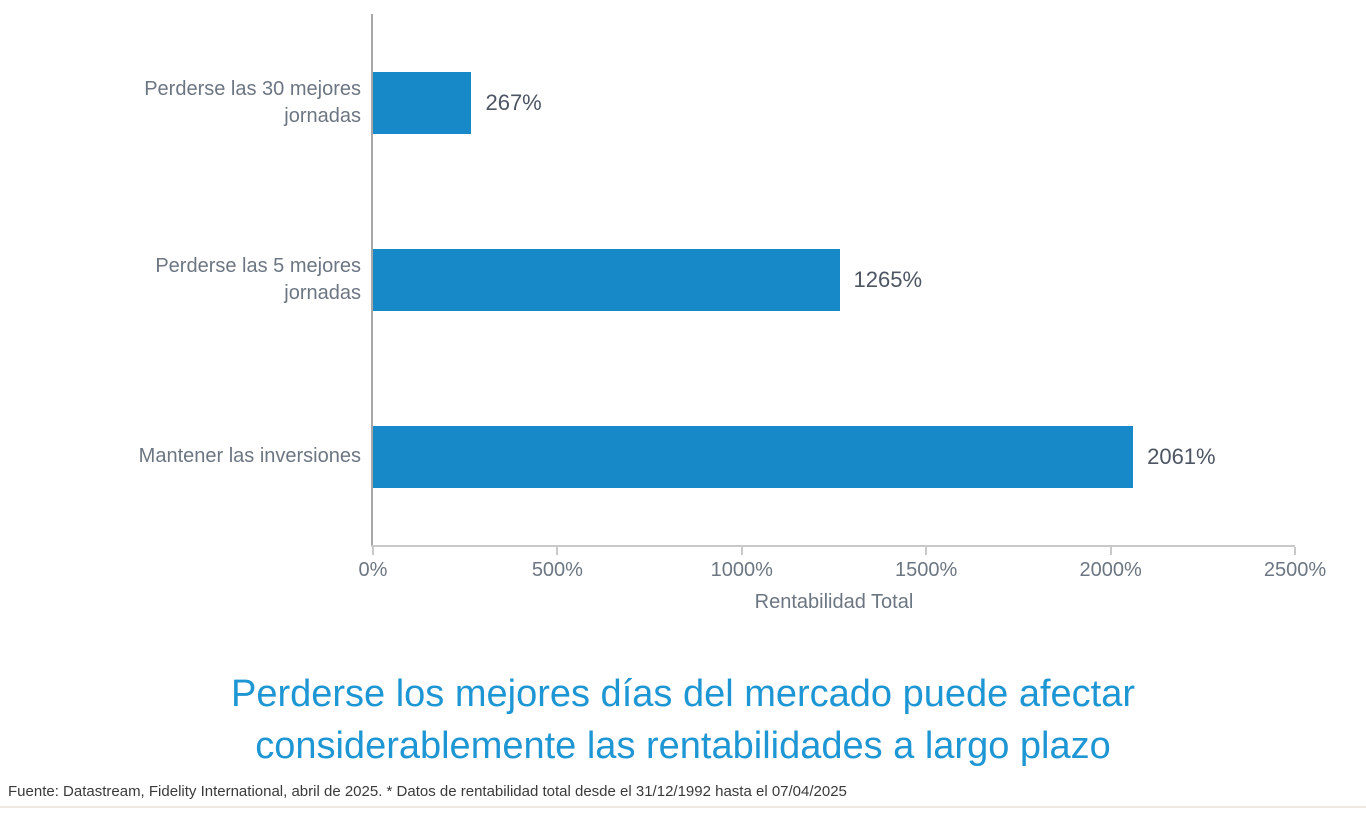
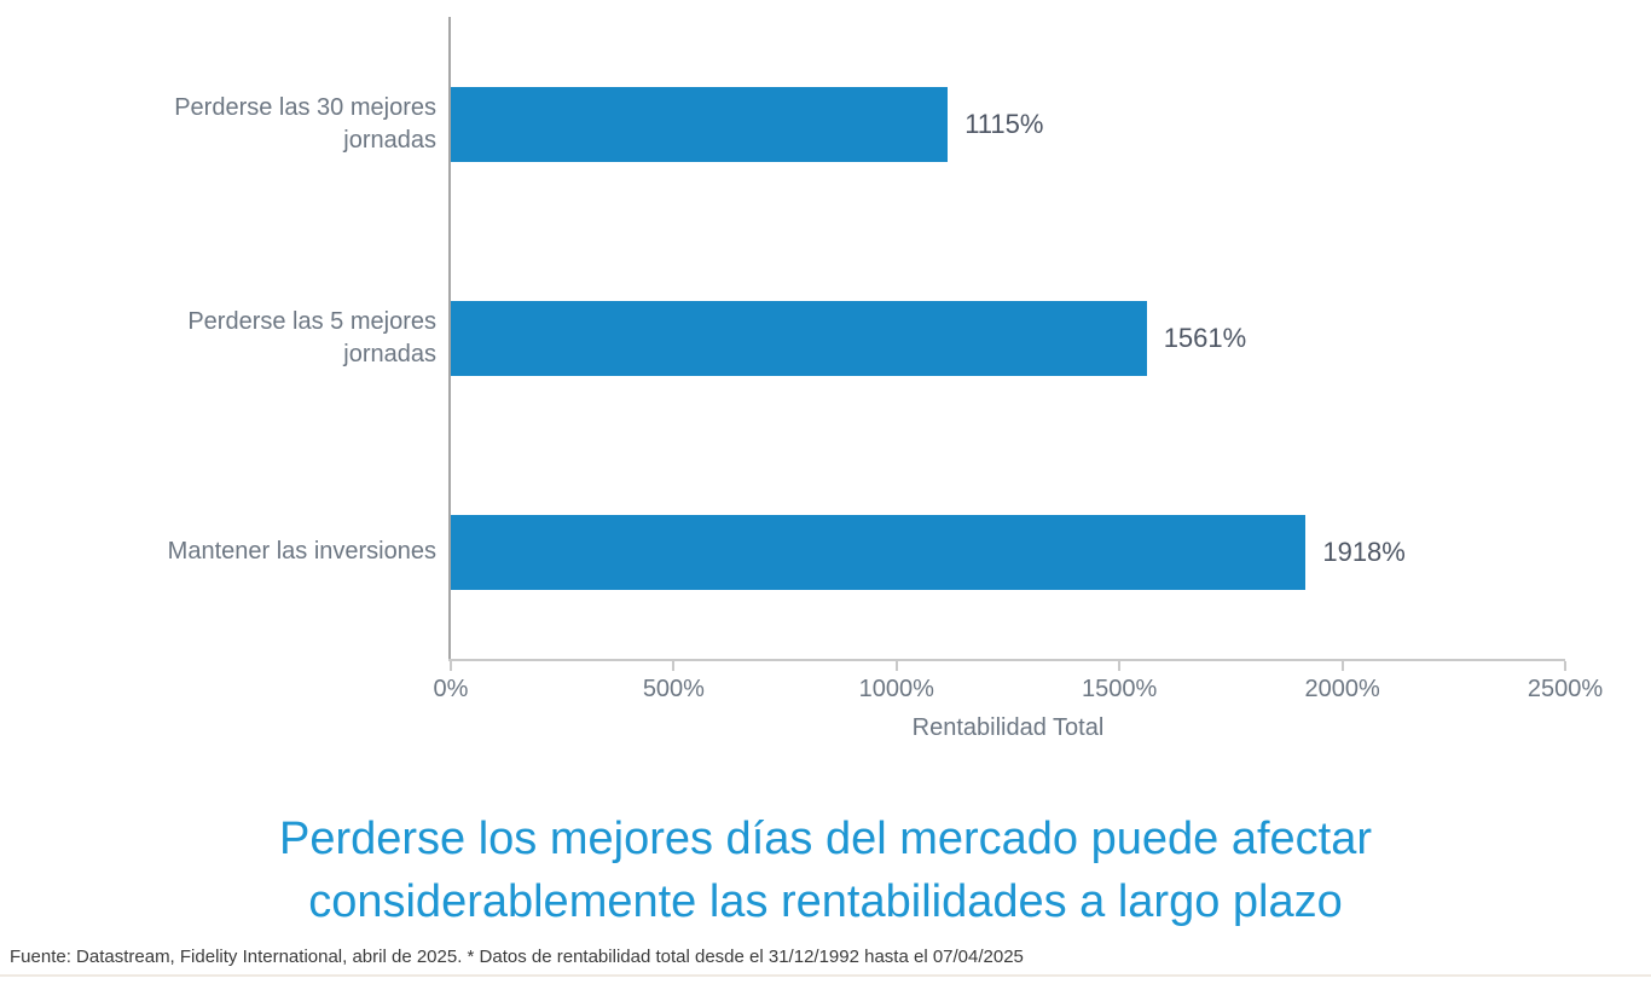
Perderse las 30 mejores jornadas: 267% -> 1115%
Perderse las 5 mejores jornadas: 1265% -> 1561%
Mantener las inversiones: 2061% -> 1918%
